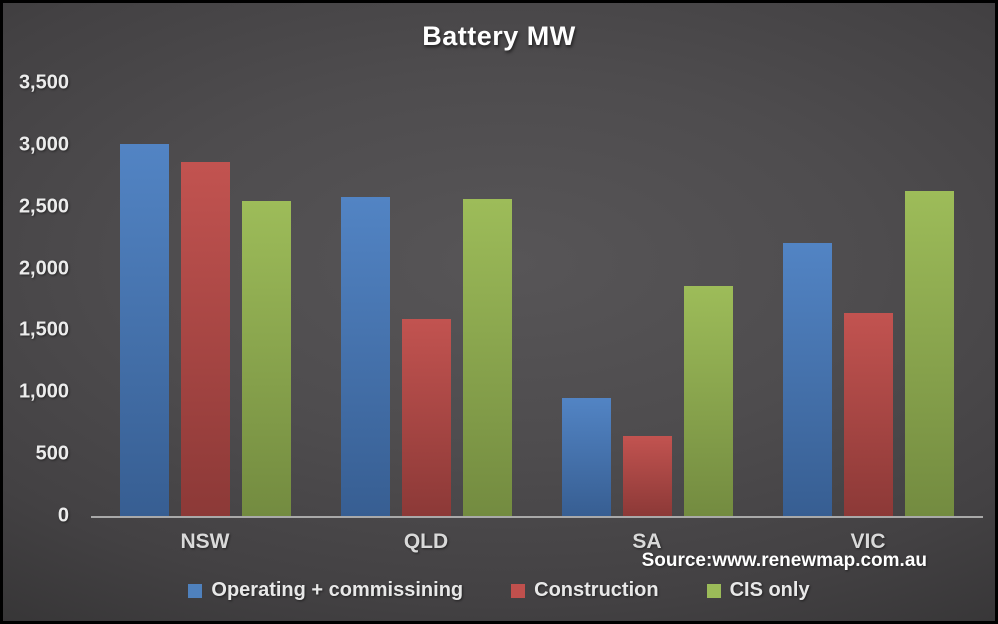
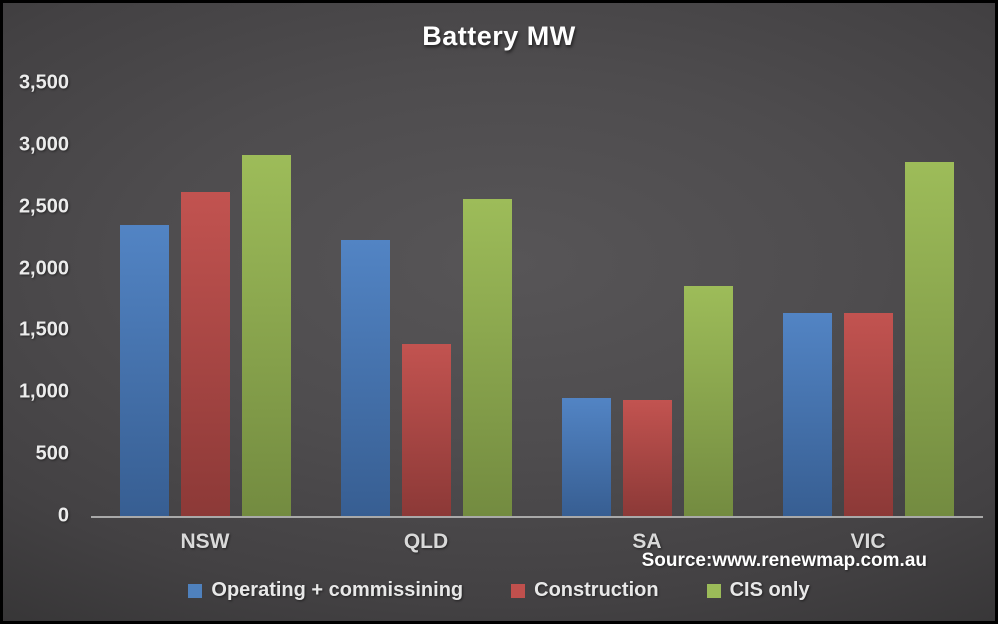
Operating + commissining/NSW: 3010 -> 2350
Construction/NSW: 2860 -> 2620
CIS only/NSW: 2550 -> 2920
Operating + commissining/QLD: 2580 -> 2230
Construction/QLD: 1590 -> 1390
Construction/SA: 650 -> 940
Operating + commissining/VIC: 2210 -> 1640
CIS only/VIC: 2630 -> 2860
